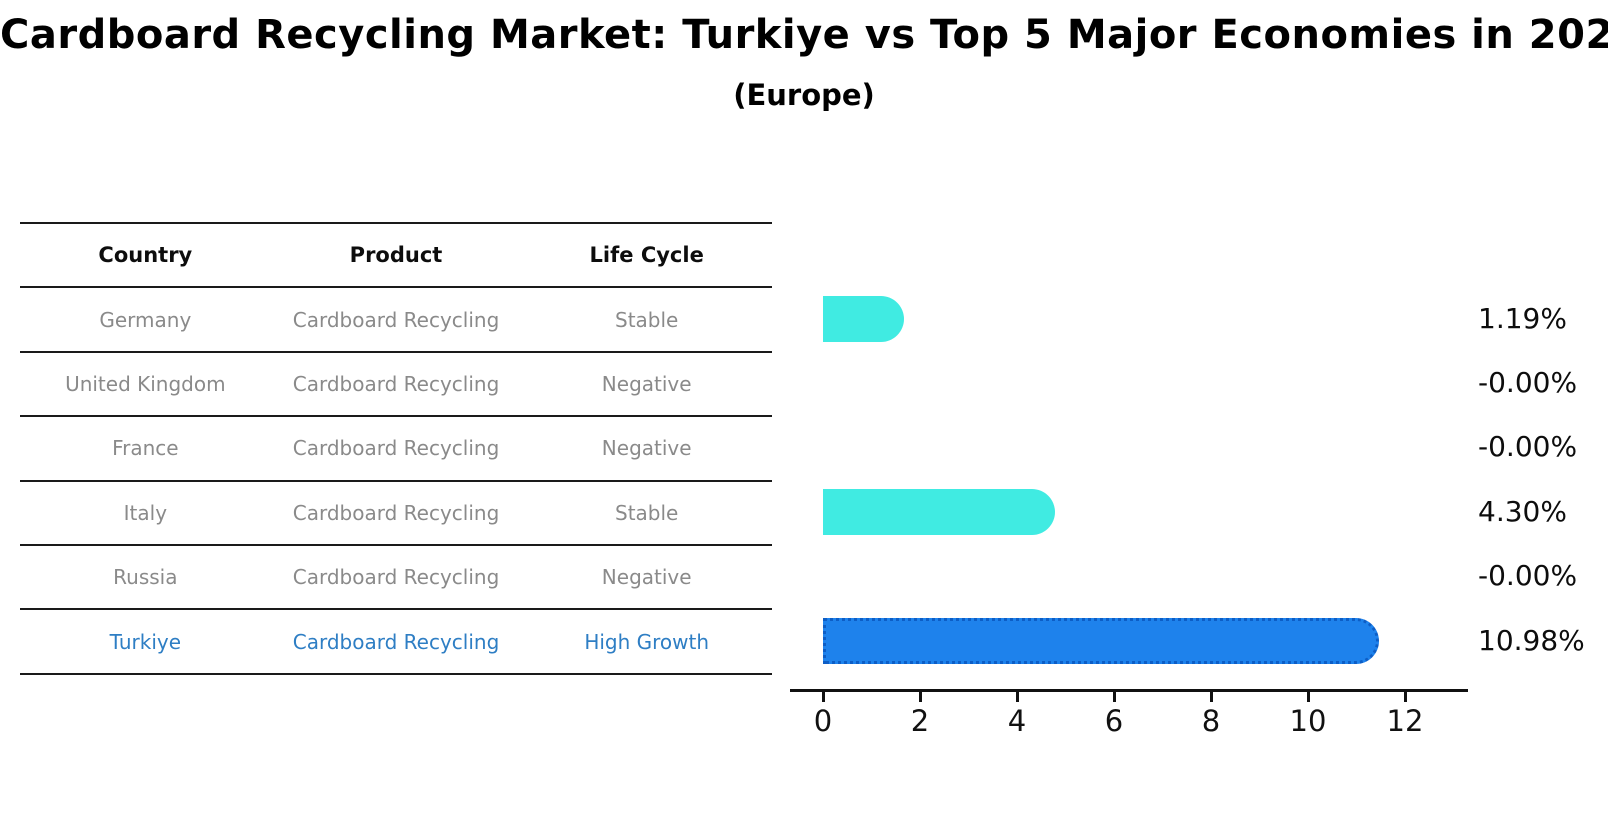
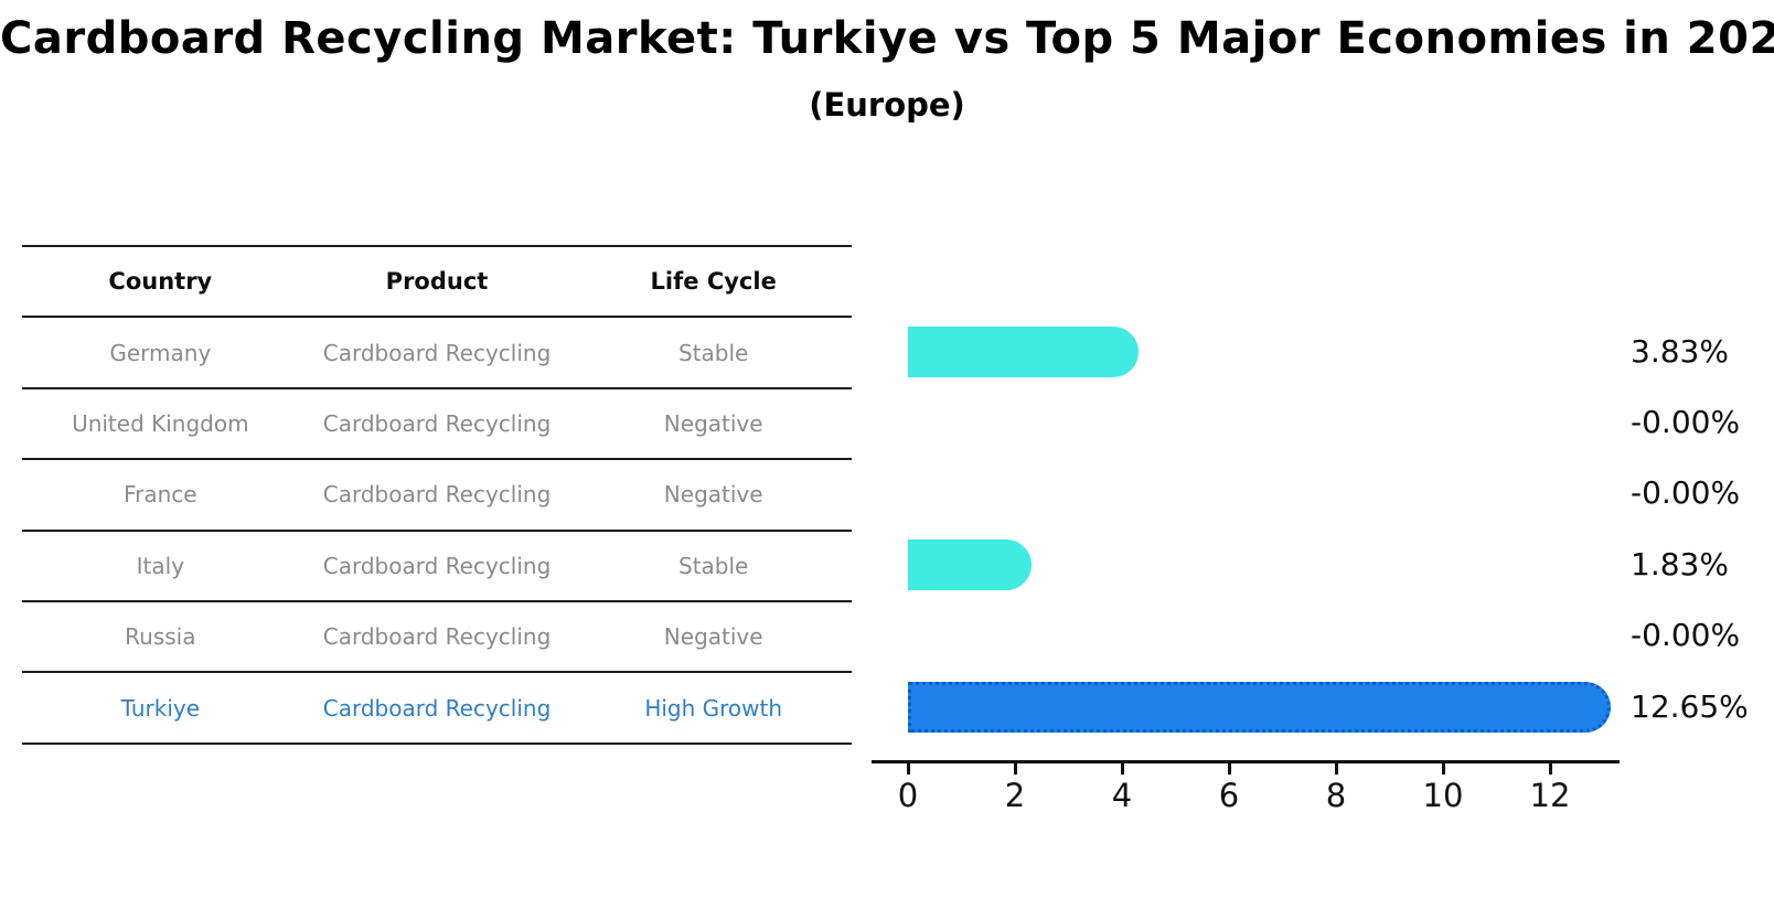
Germany: 1.19% -> 3.83%
Italy: 4.30% -> 1.83%
Turkiye: 10.98% -> 12.65%
